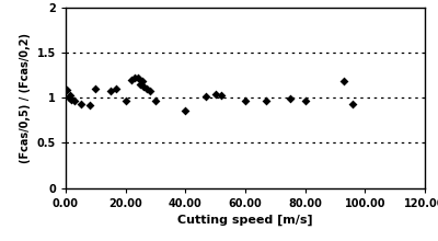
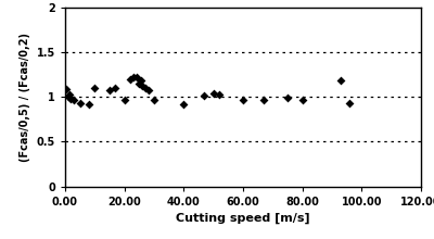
40.00: 0.85 -> 0.92
